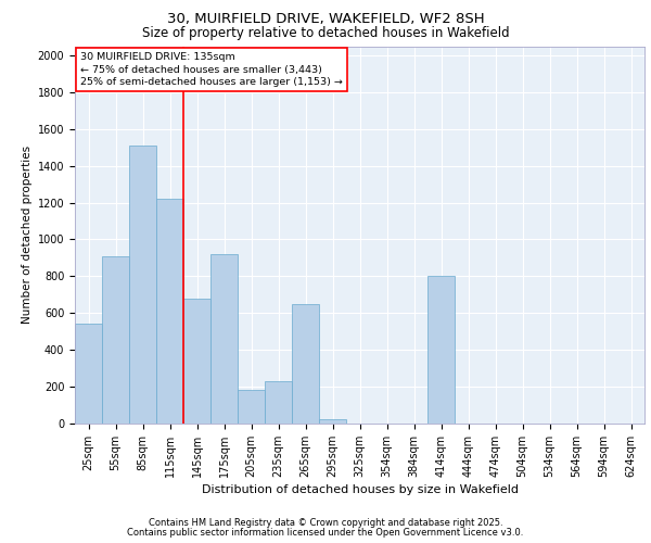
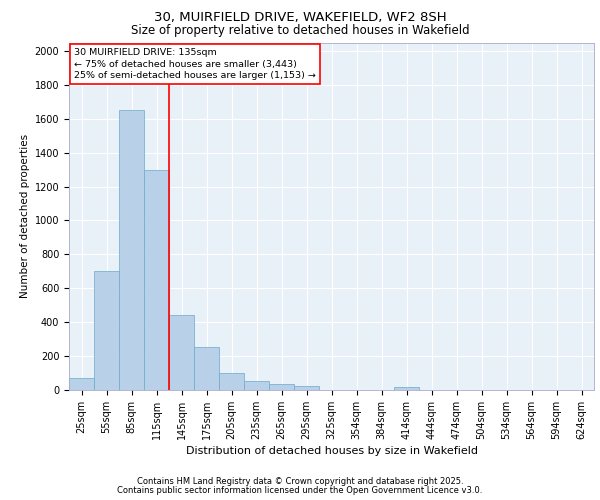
25sqm: 540 -> 70
55sqm: 910 -> 700
85sqm: 1510 -> 1650
115sqm: 1220 -> 1300
145sqm: 680 -> 440
175sqm: 920 -> 260
205sqm: 180 -> 100
235sqm: 230 -> 60
265sqm: 650 -> 40
414sqm: 800 -> 20
